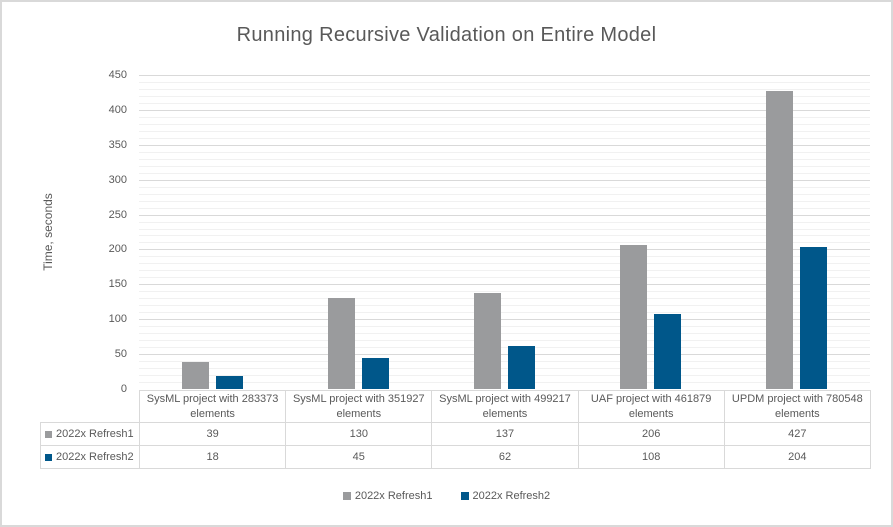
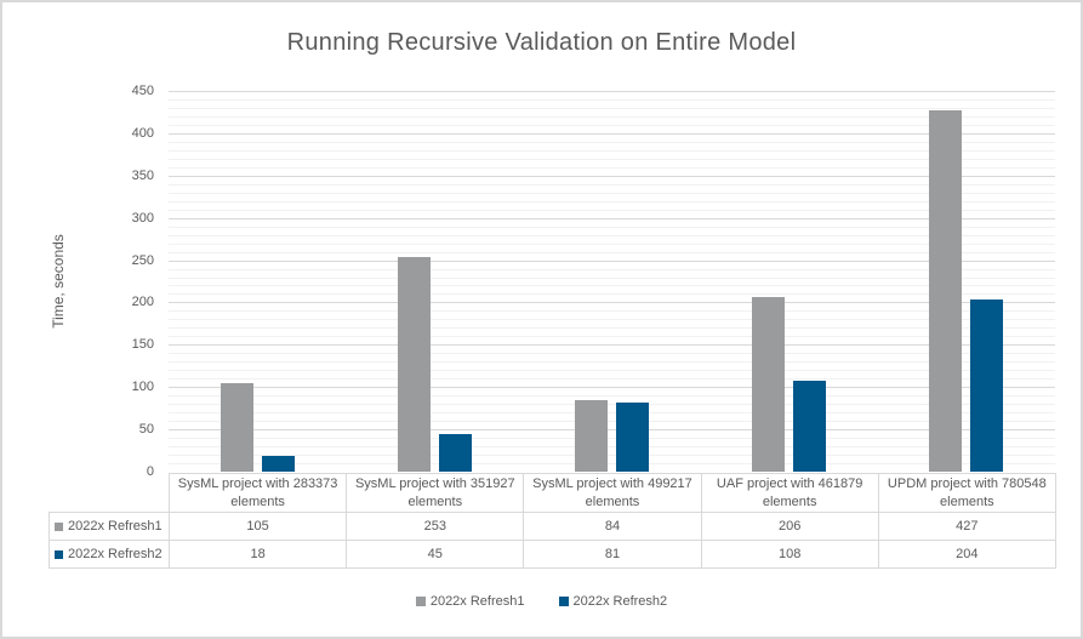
2022x Refresh1/SysML project with 283373 elements: 39 -> 105
2022x Refresh1/SysML project with 351927 elements: 130 -> 253
2022x Refresh1/SysML project with 499217 elements: 137 -> 84
2022x Refresh2/SysML project with 499217 elements: 62 -> 81
